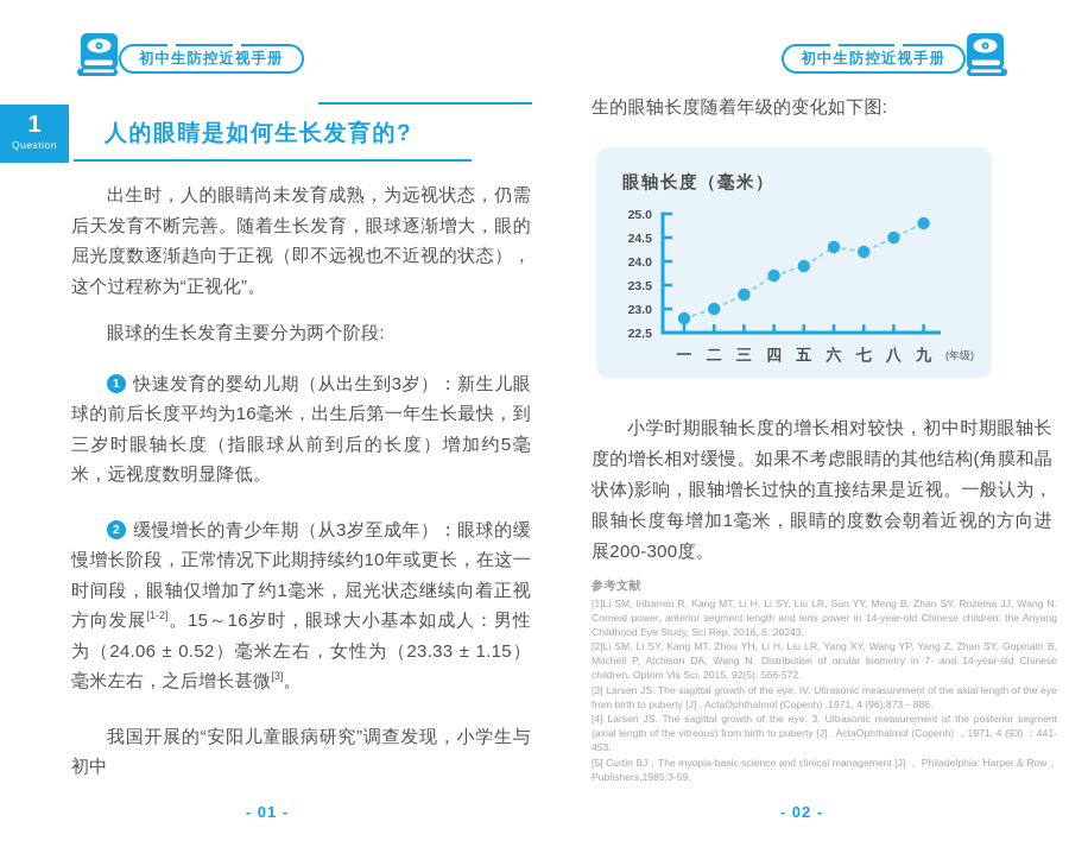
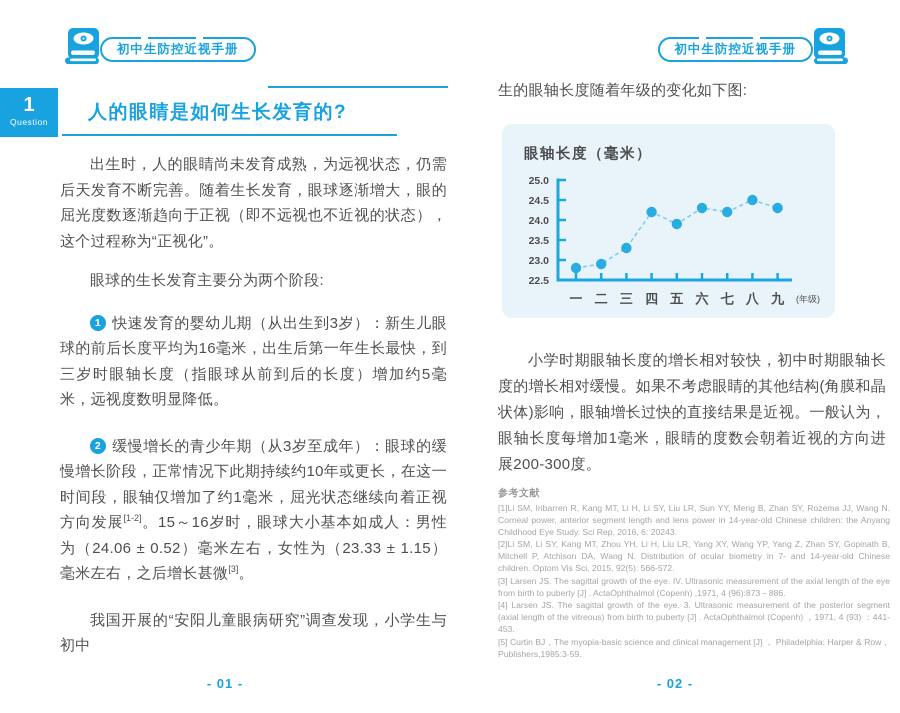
二: 23.0 -> 22.9
四: 23.7 -> 24.2
九: 24.8 -> 24.3
